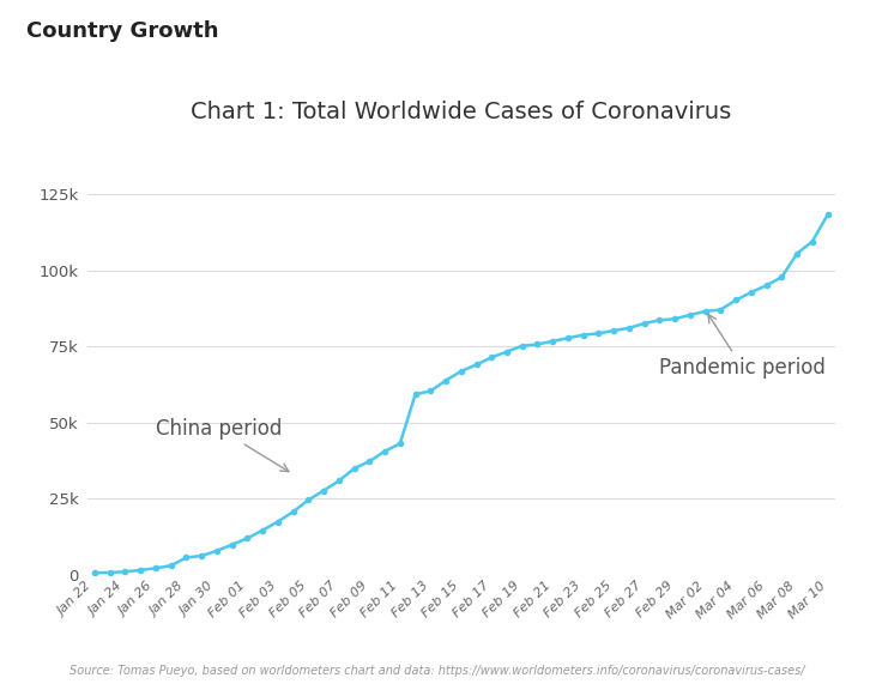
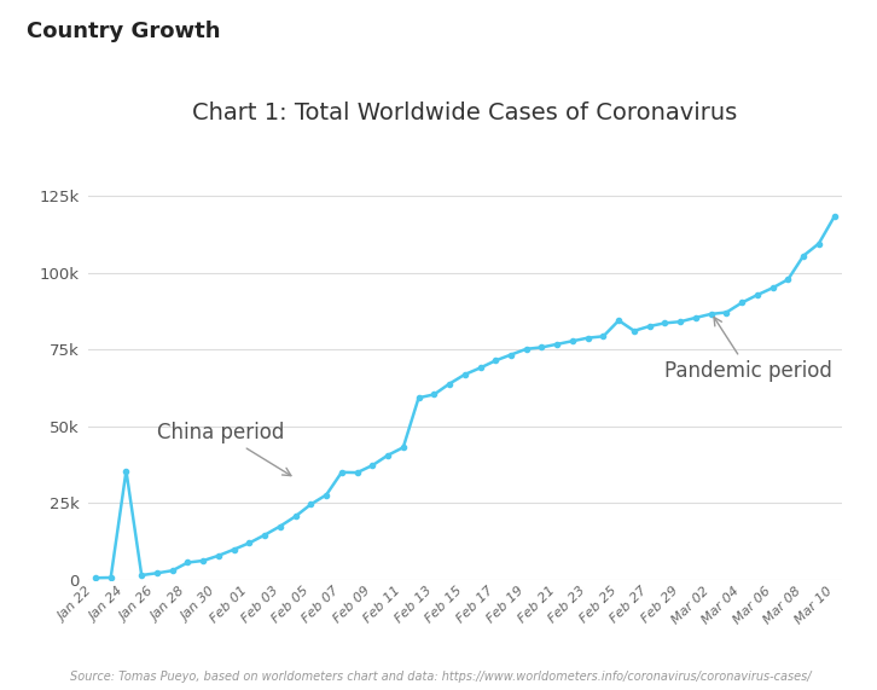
Jan 24: 0.9k -> 35.5k
Feb 07: 30.8k -> 35.0k
Feb 25: 80.2k -> 84.5k
